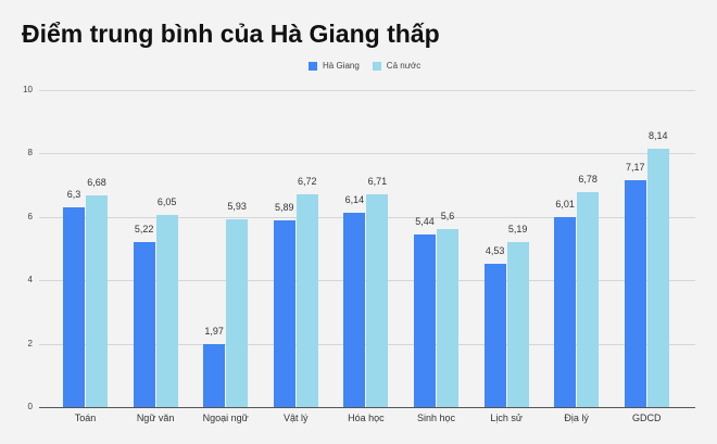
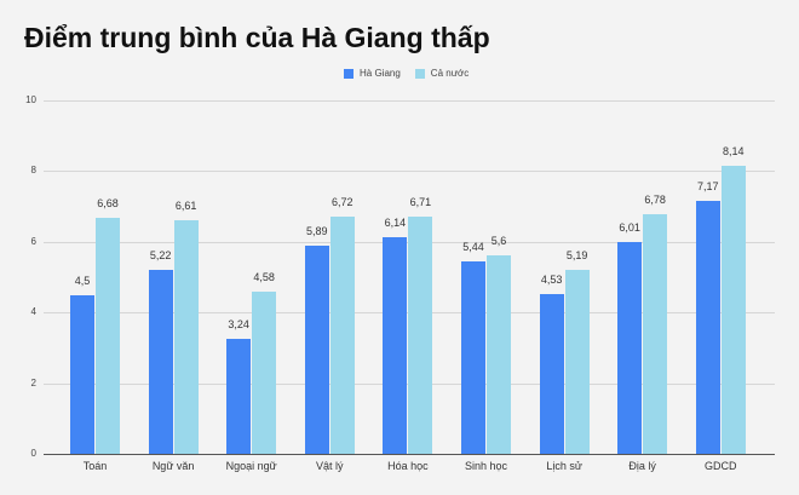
Hà Giang/Toán: 6,3 -> 4,5
Cả nước/Ngữ văn: 6,05 -> 6,61
Hà Giang/Ngoại ngữ: 1,97 -> 3,24
Cả nước/Ngoại ngữ: 5,93 -> 4,58
